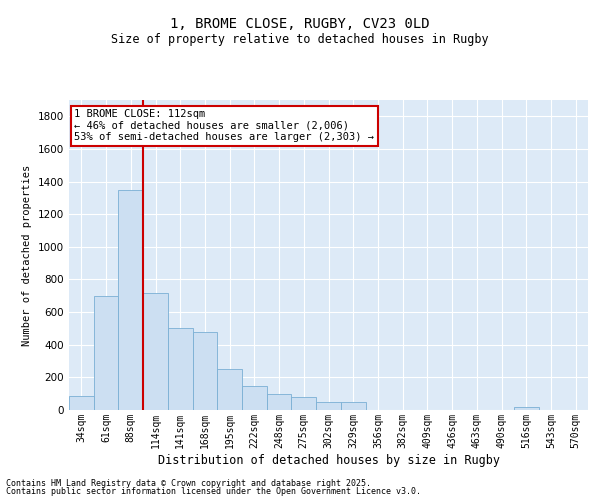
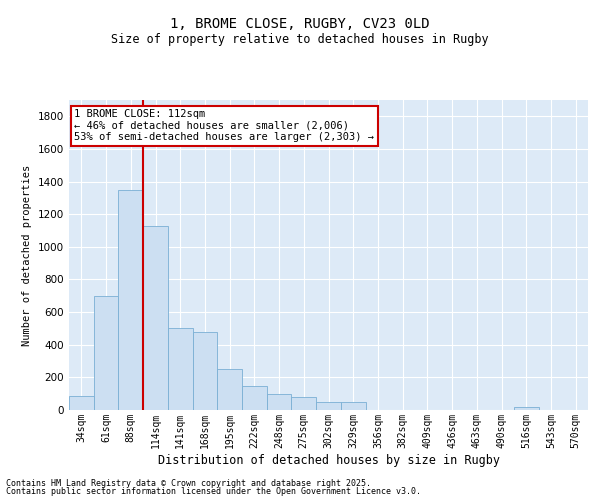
114sqm: 720 -> 1130
